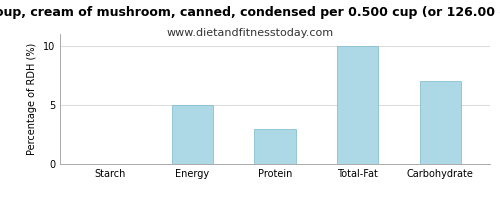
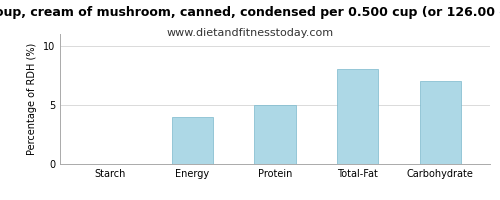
Energy: 5 -> 4
Protein: 3 -> 5
Total-Fat: 10 -> 8
